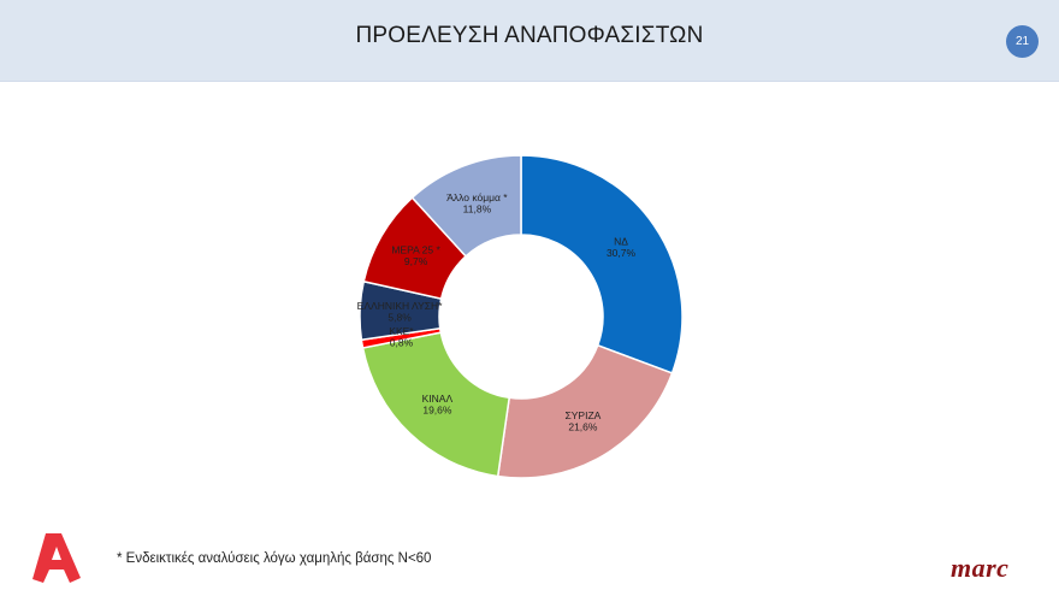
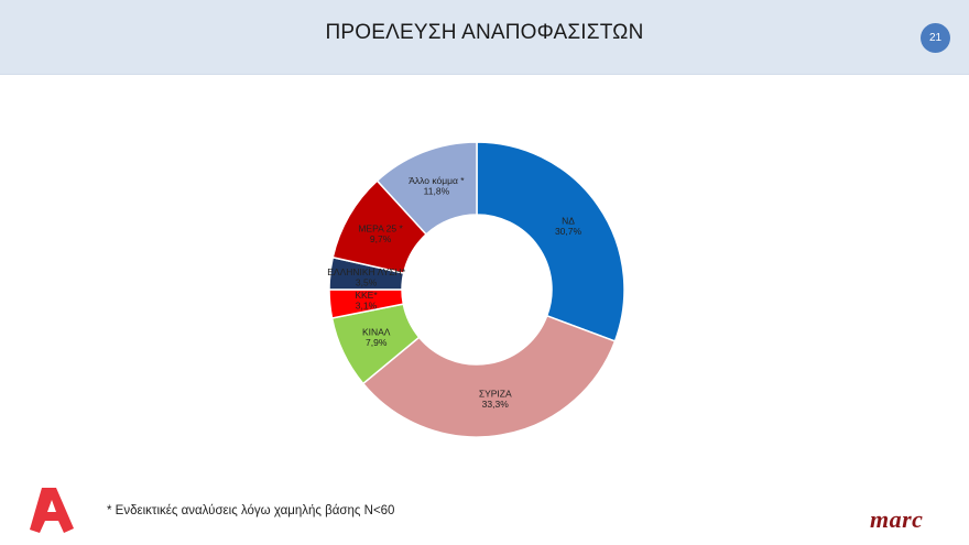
ΣΥΡΙΖΑ: 21,6% -> 33,3%
ΚΙΝΑΛ: 19,6% -> 7,9%
ΚΚΕ*: 0,8% -> 3,1%
ΕΛΛΗΝΙΚΗ ΛΥΣΗ*: 5,8% -> 3,5%
